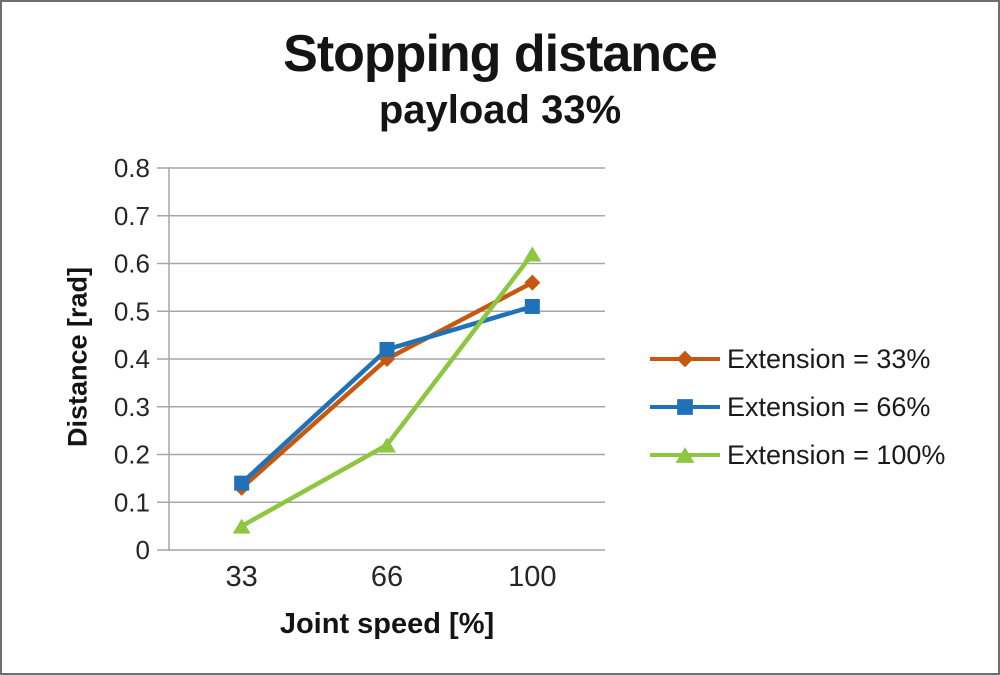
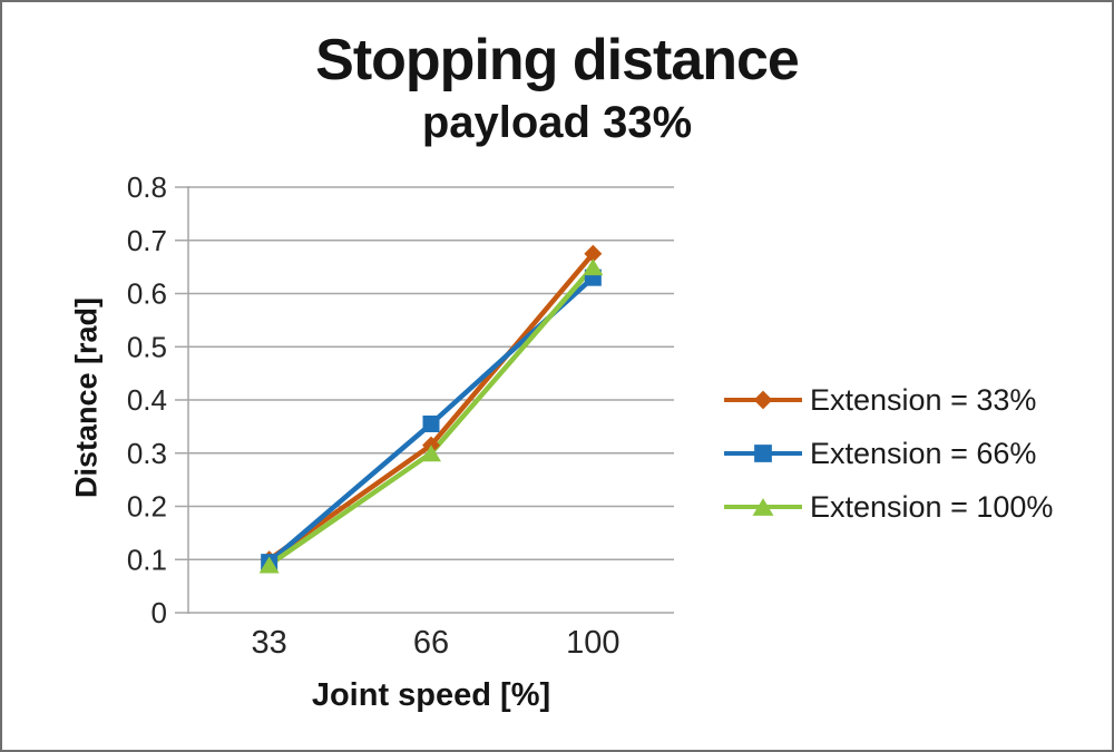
Extension = 33%/33: 0.13 -> 0.10
Extension = 66%/33: 0.14 -> 0.10
Extension = 100%/33: 0.05 -> 0.09
Extension = 33%/66: 0.40 -> 0.32
Extension = 66%/66: 0.42 -> 0.35
Extension = 100%/66: 0.22 -> 0.30
Extension = 33%/100: 0.56 -> 0.68
Extension = 66%/100: 0.51 -> 0.63
Extension = 100%/100: 0.62 -> 0.65
